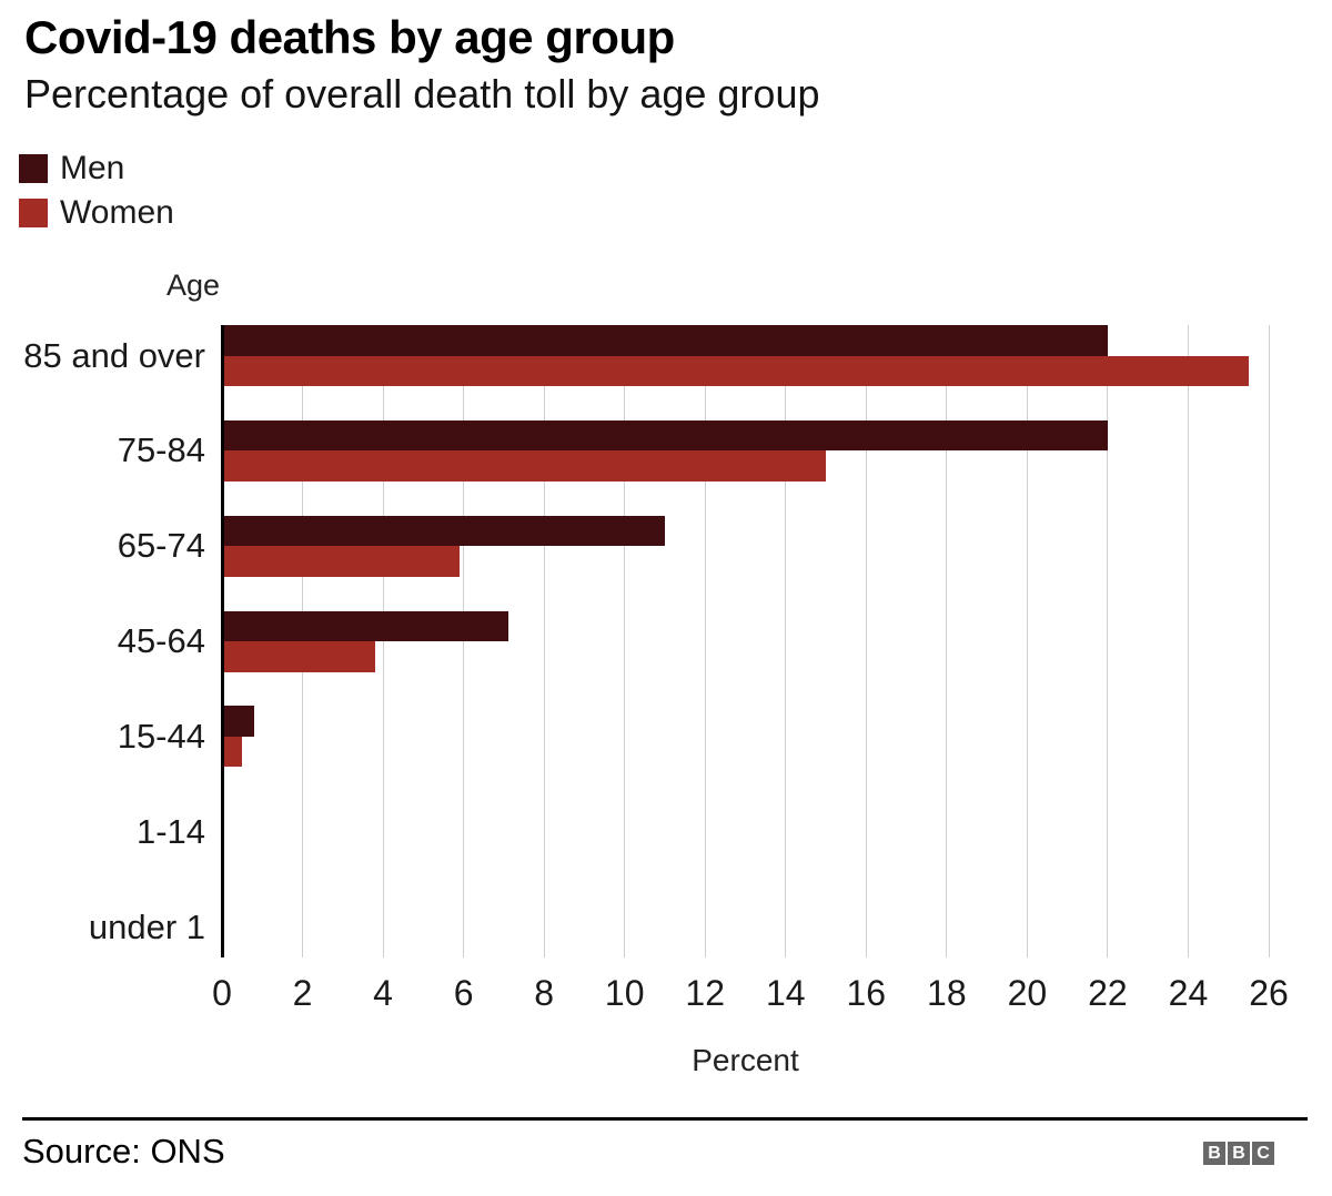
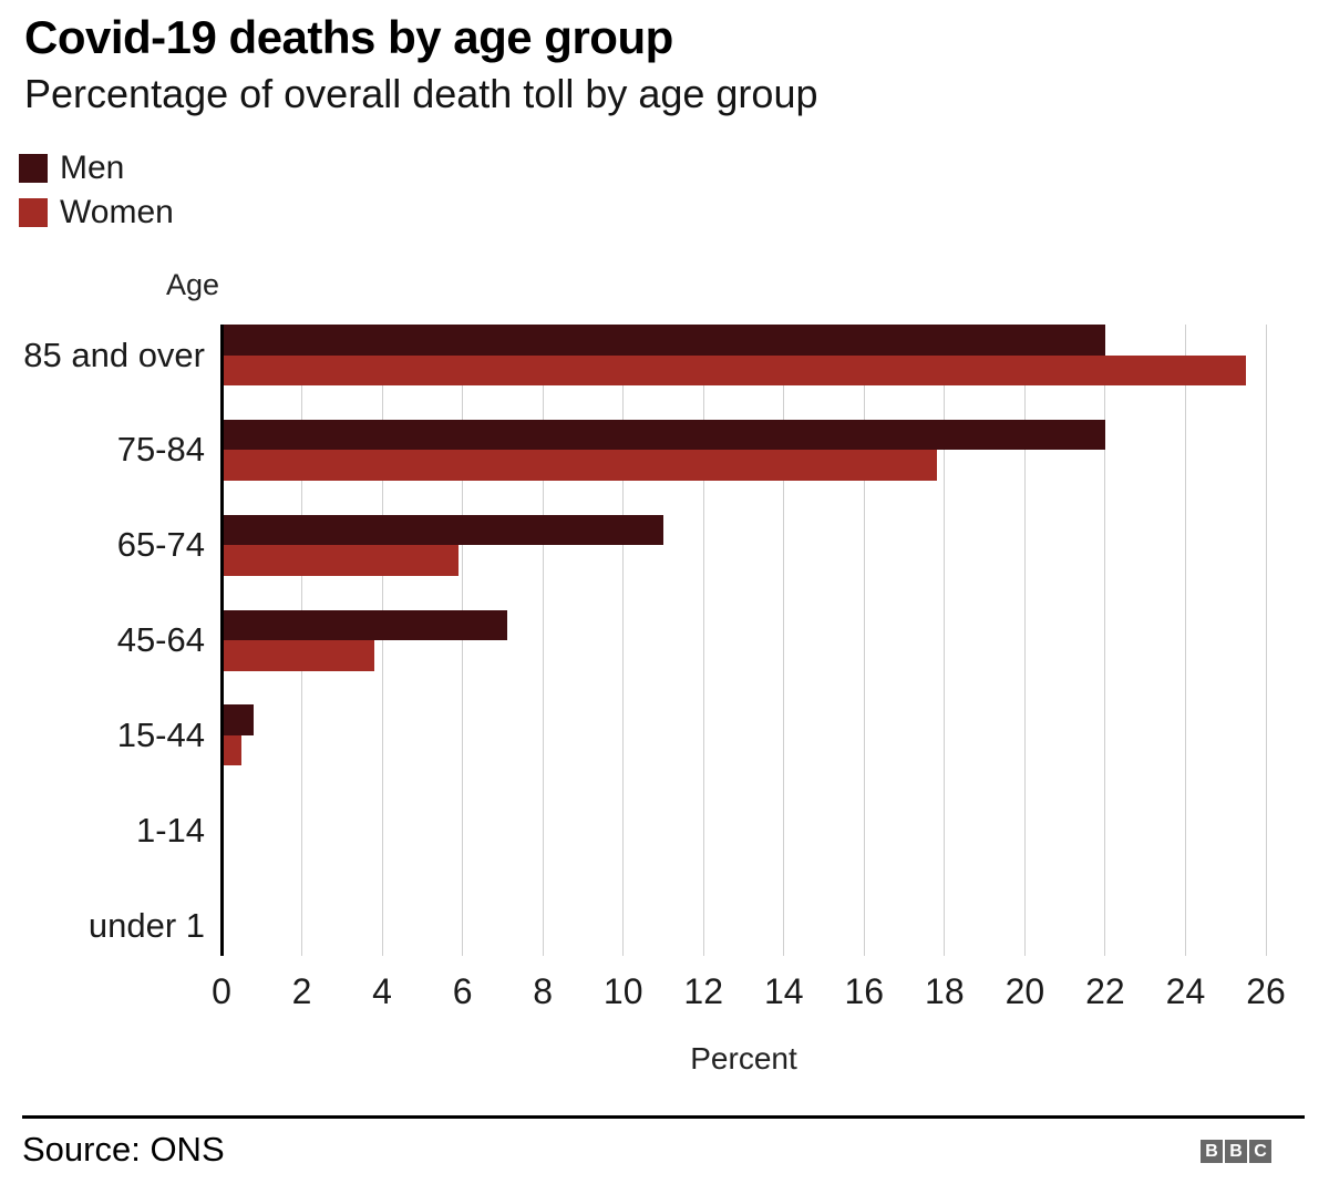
Women/75-84: 15.0 -> 17.8
